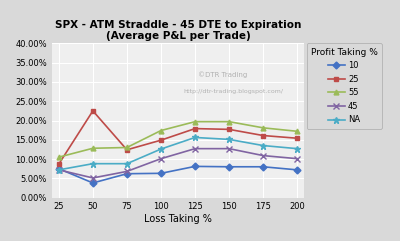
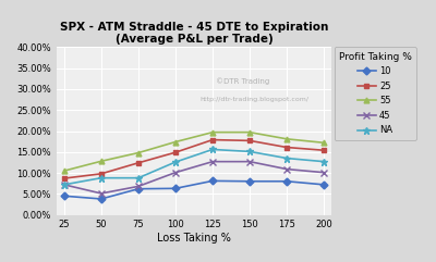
10/25: 7.5% -> 4.5%
25/50: 22.5% -> 9.8%
55/75: 13.0% -> 14.8%
